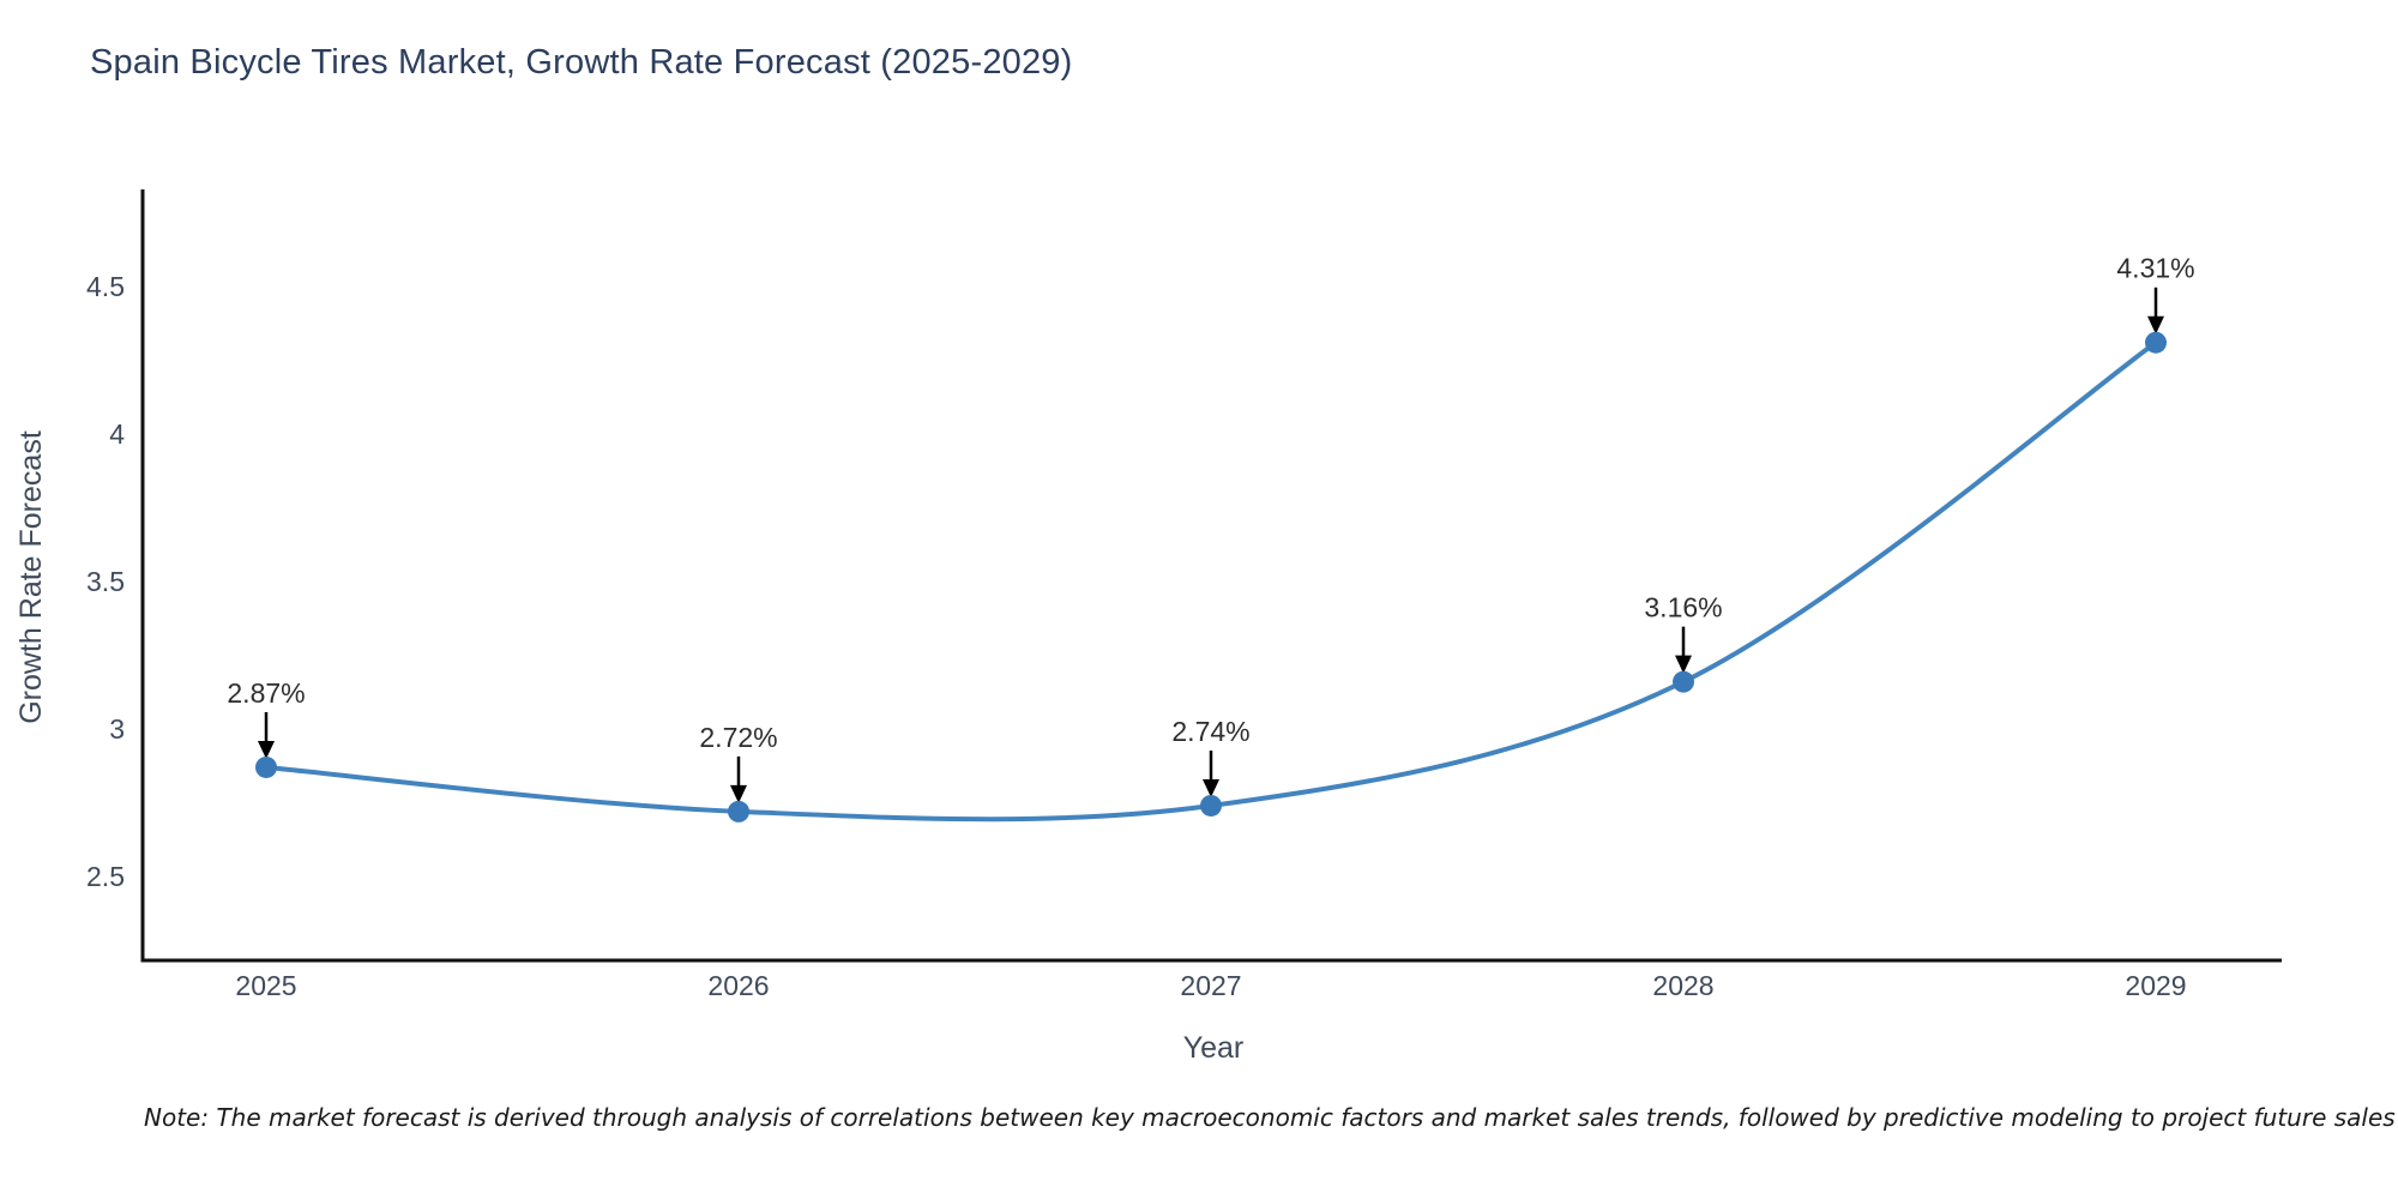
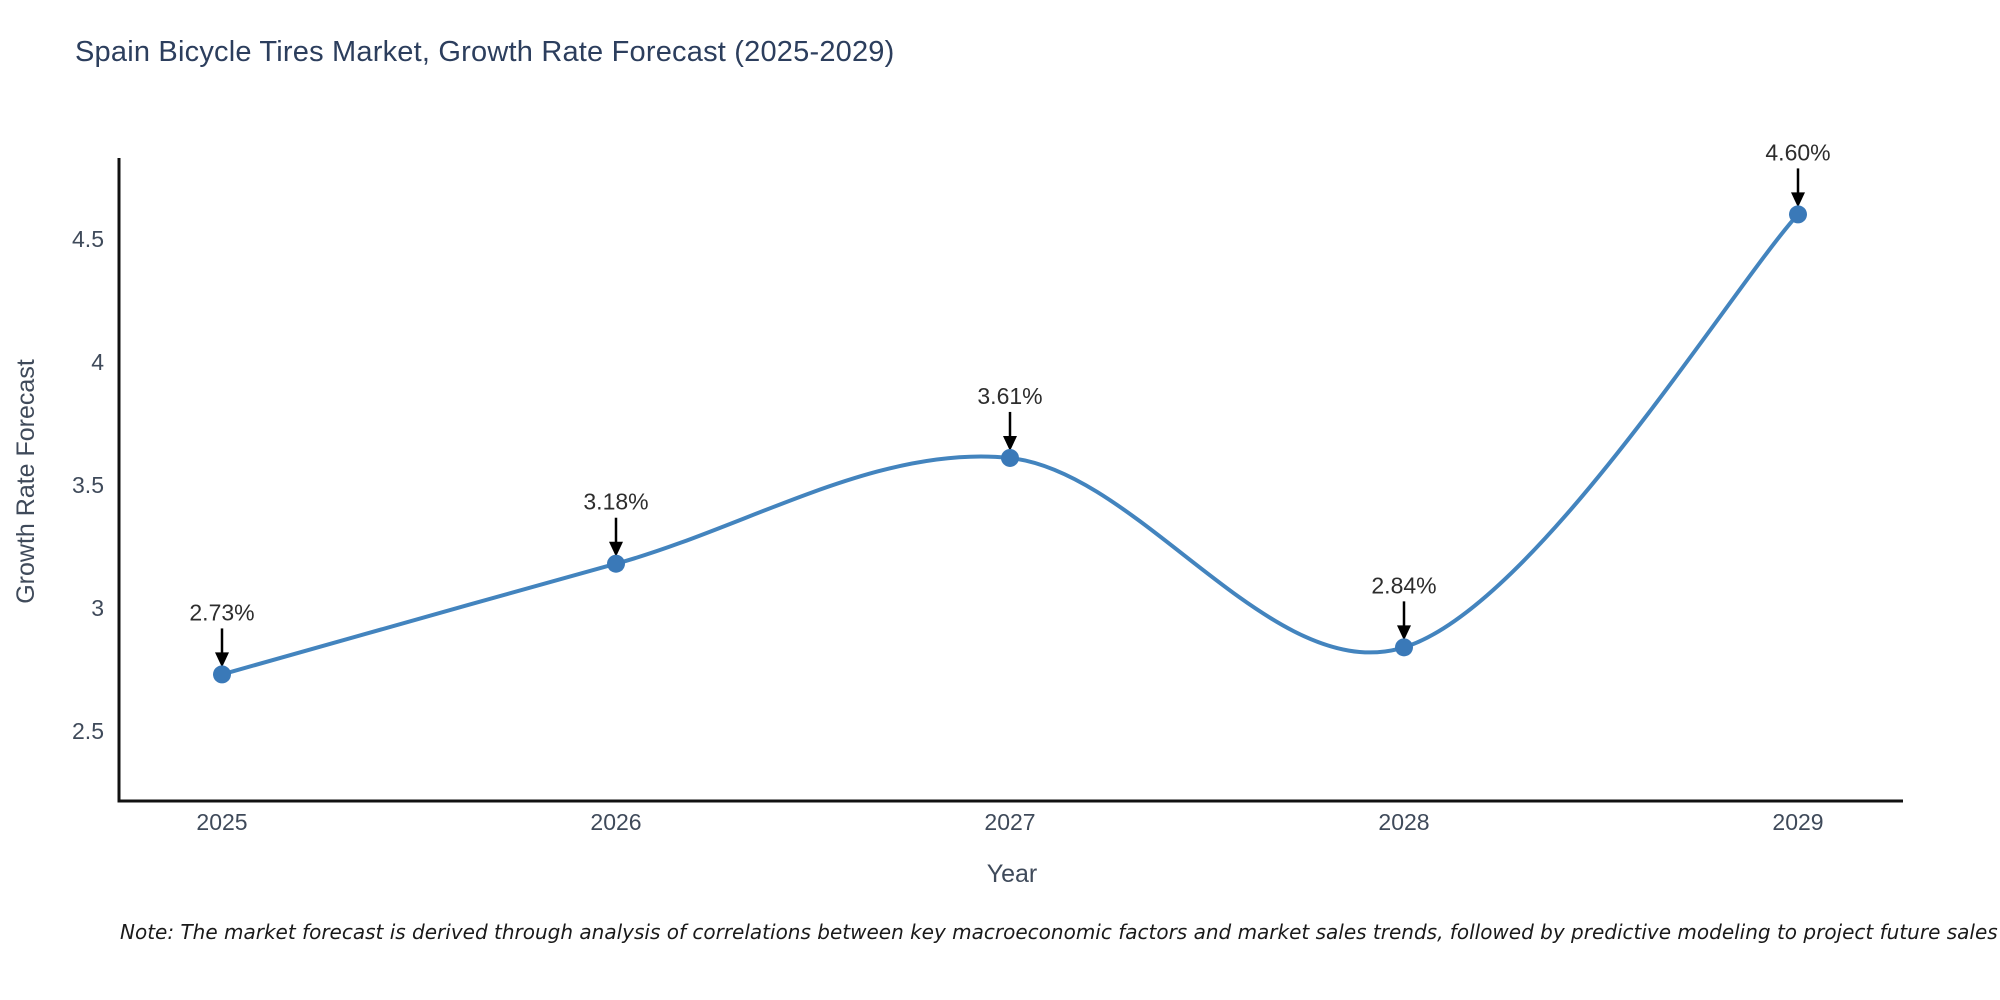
2025: 2.87% -> 2.73%
2026: 2.72% -> 3.18%
2027: 2.74% -> 3.61%
2028: 3.16% -> 2.84%
2029: 4.31% -> 4.60%
